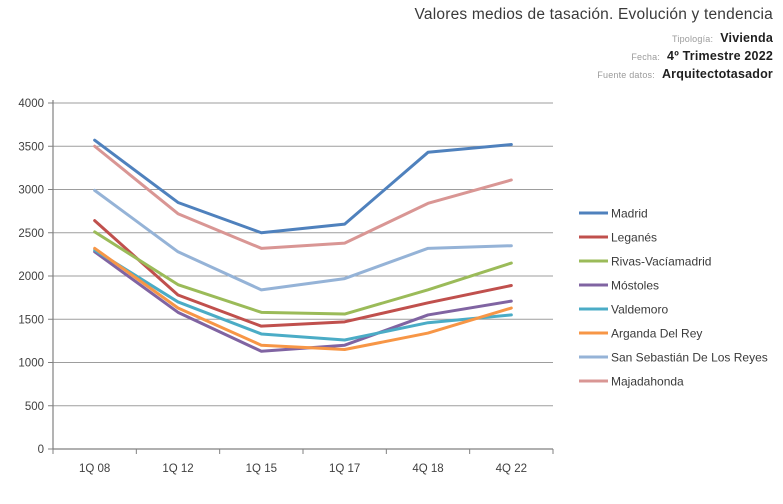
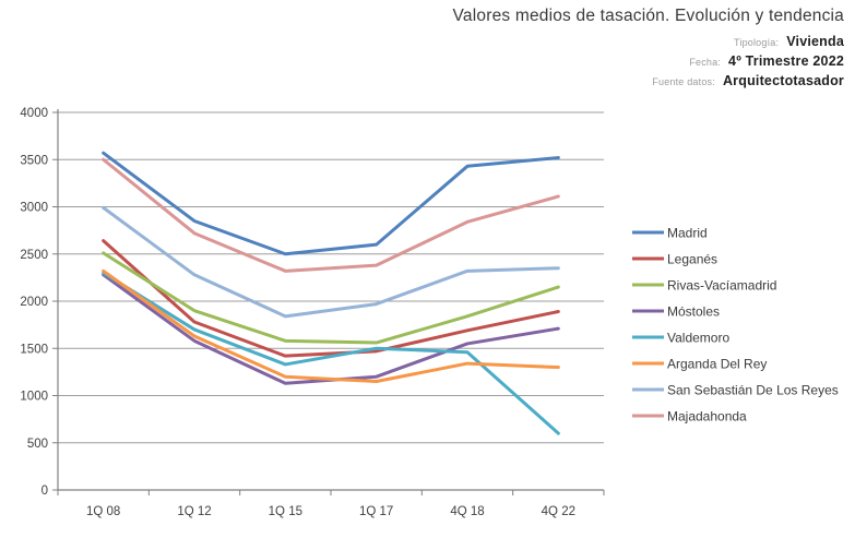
Valdemoro/1Q 17: 1300 -> 1500
Valdemoro/4Q 22: 1600 -> 600
Arganda Del Rey/4Q 22: 1600 -> 1300
